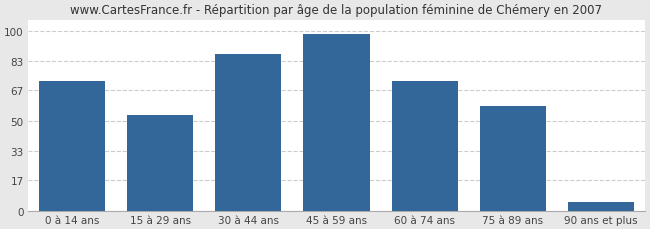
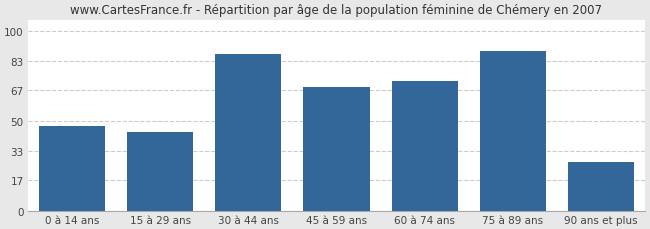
0 à 14 ans: 72 -> 47
15 à 29 ans: 53 -> 44
45 à 59 ans: 98 -> 69
75 à 89 ans: 58 -> 89
90 ans et plus: 5 -> 27
